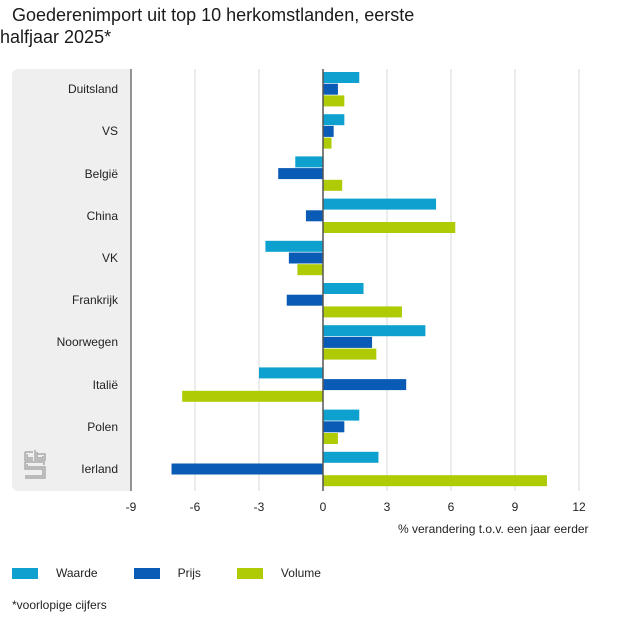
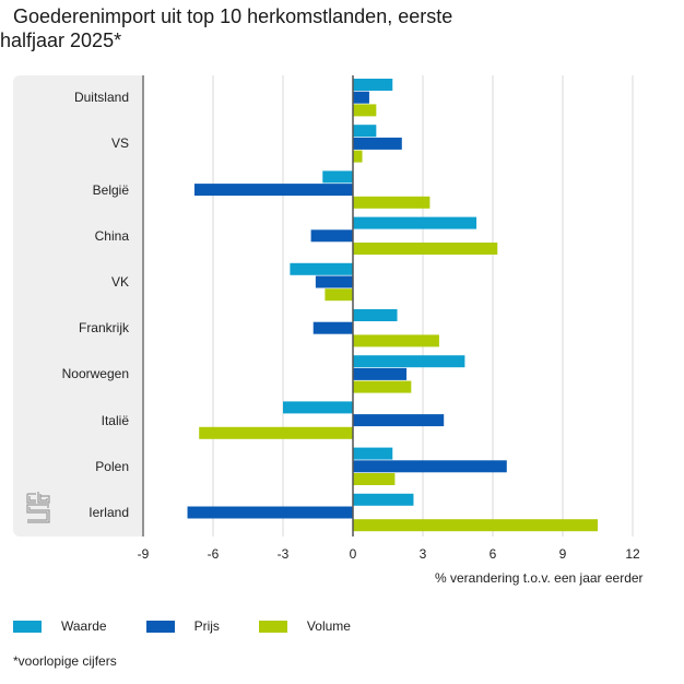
Prijs/VS: 0.5 -> 2.1
Prijs/België: -2.1 -> -6.8
Volume/België: 0.9 -> 3.3
Prijs/China: -0.8 -> -1.8
Prijs/Polen: 1.0 -> 6.6
Volume/Polen: 0.7 -> 1.8
